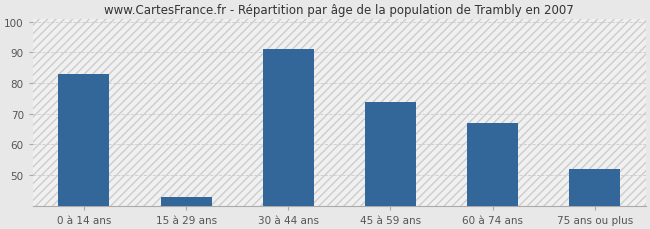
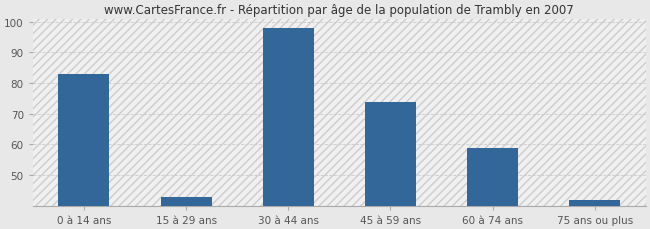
30 à 44 ans: 91 -> 98
60 à 74 ans: 67 -> 59
75 ans ou plus: 52 -> 42
